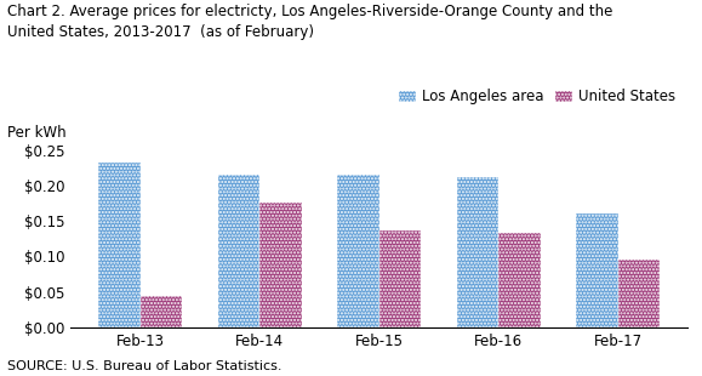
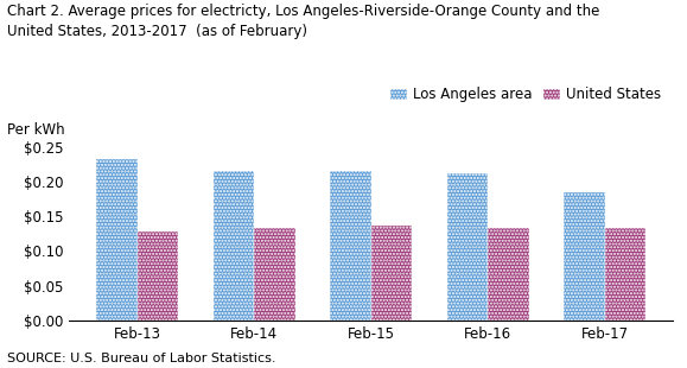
United States/Feb-13: $0.044 -> $0.128
United States/Feb-14: $0.176 -> $0.133
Los Angeles area/Feb-17: $0.160 -> $0.184
United States/Feb-17: $0.096 -> $0.134
